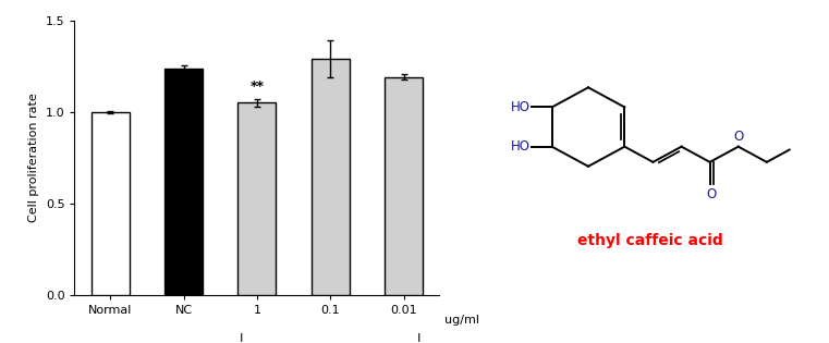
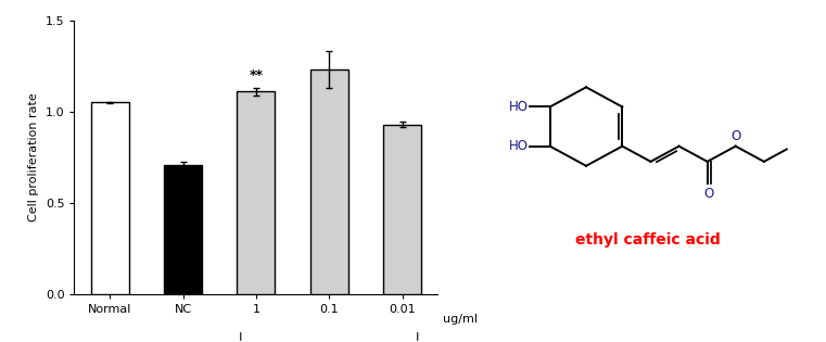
Normal: 1.00 -> 1.05
NC: 1.24 -> 0.71
1: 1.05 -> 1.11
0.1: 1.29 -> 1.23
0.01: 1.19 -> 0.93
